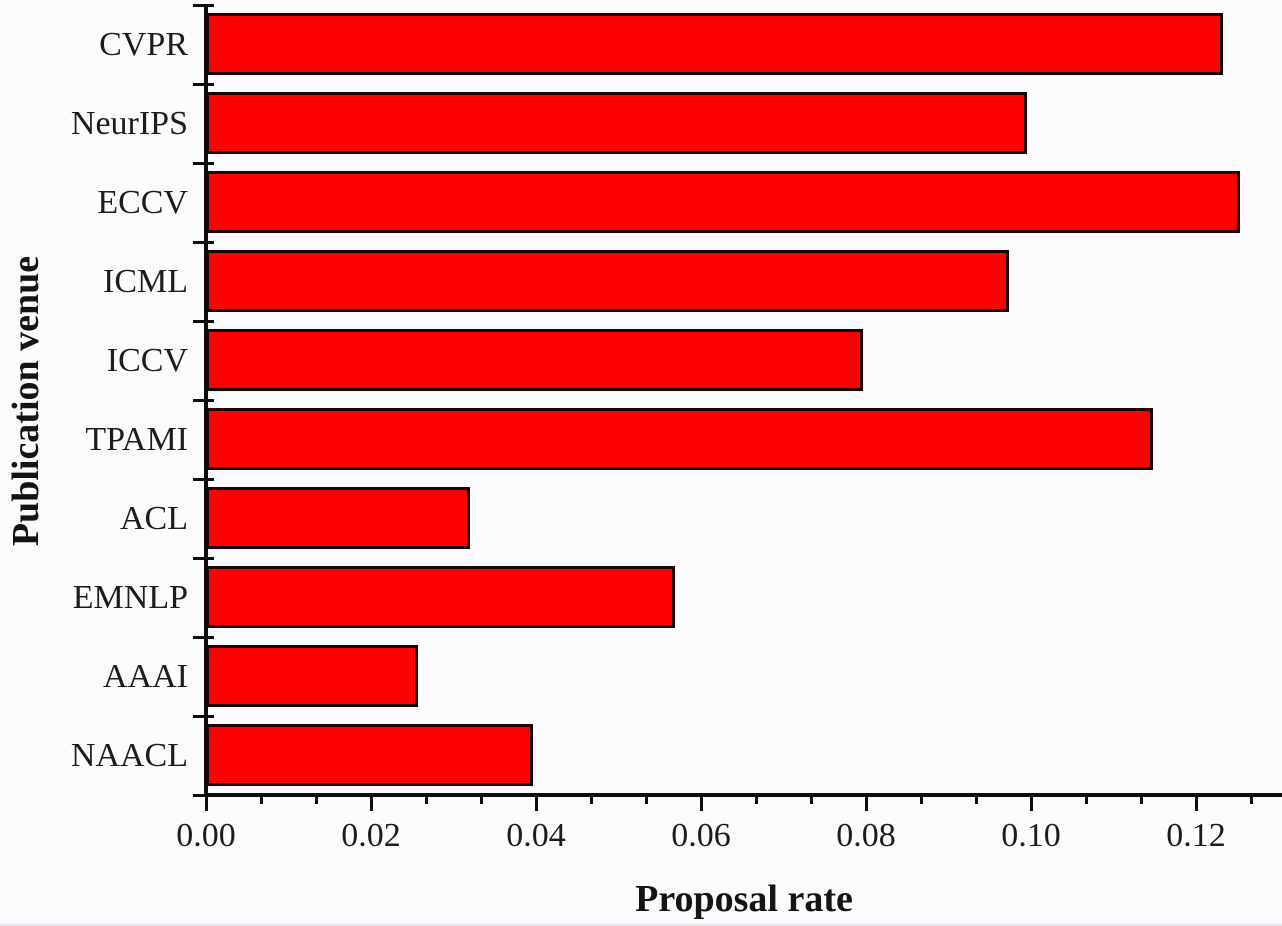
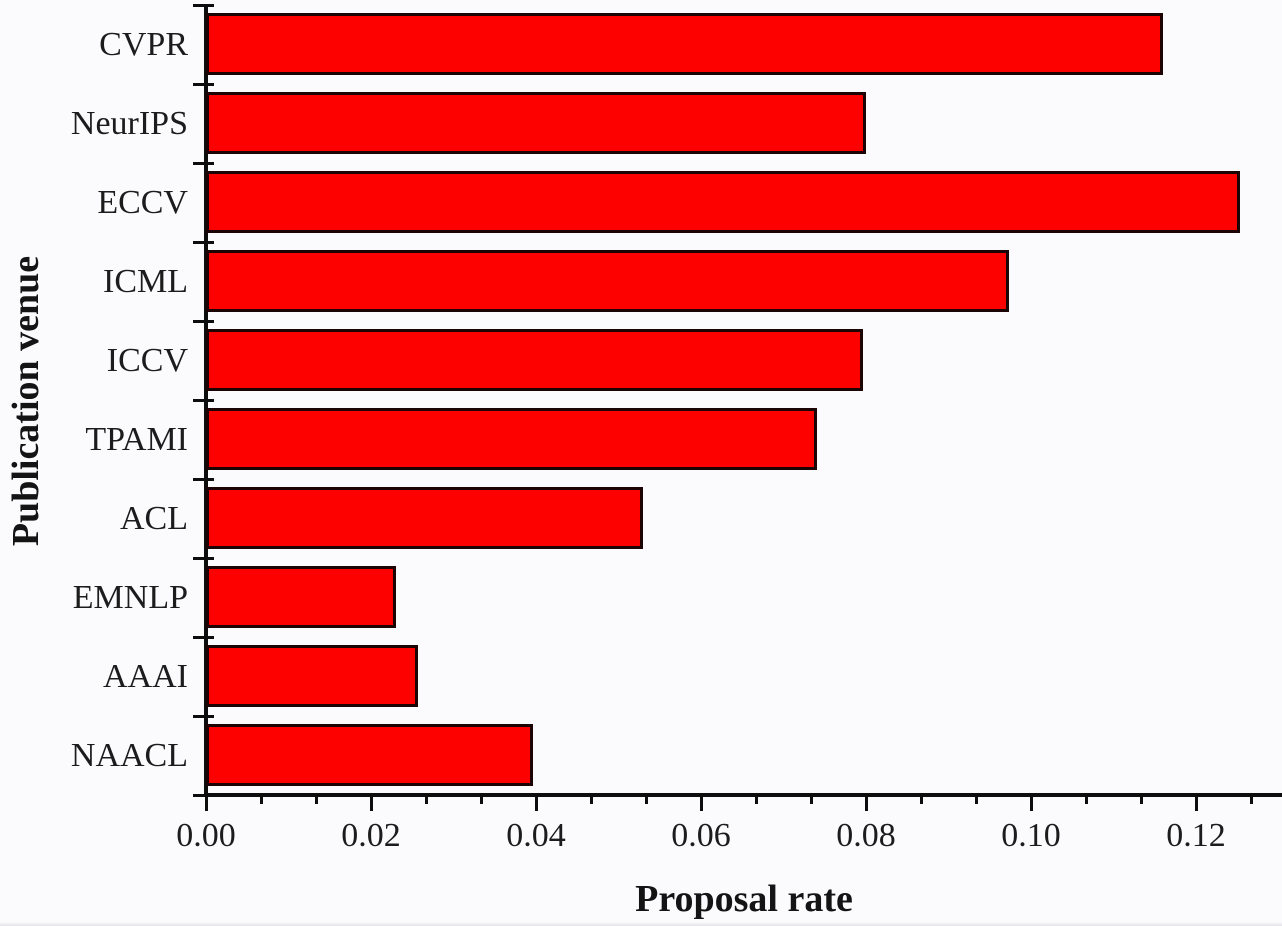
CVPR: 0.123 -> 0.116
NeurIPS: 0.100 -> 0.080
TPAMI: 0.115 -> 0.074
ACL: 0.032 -> 0.053
EMNLP: 0.057 -> 0.023
